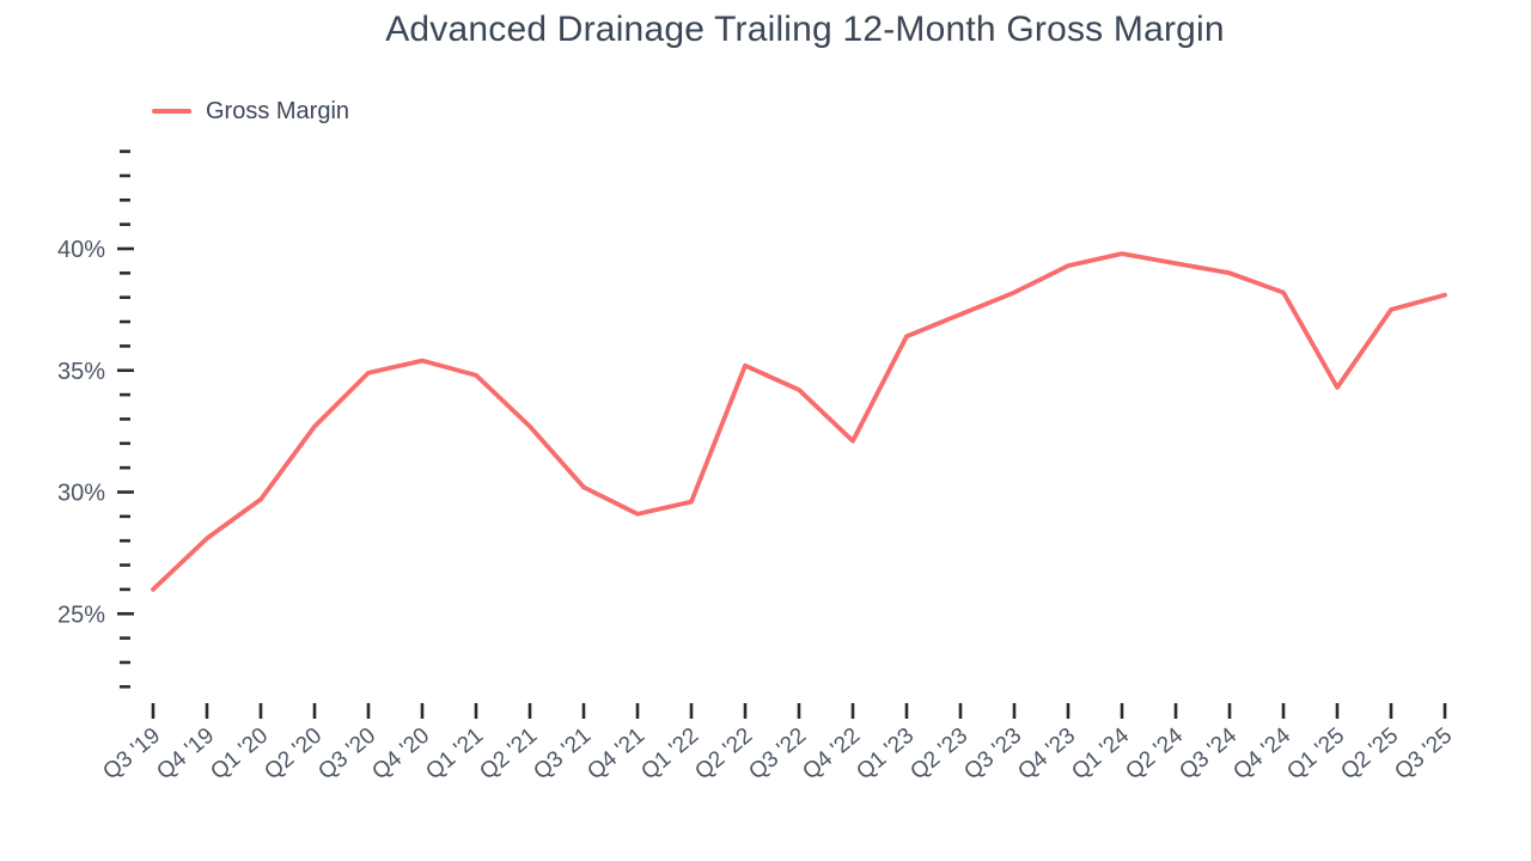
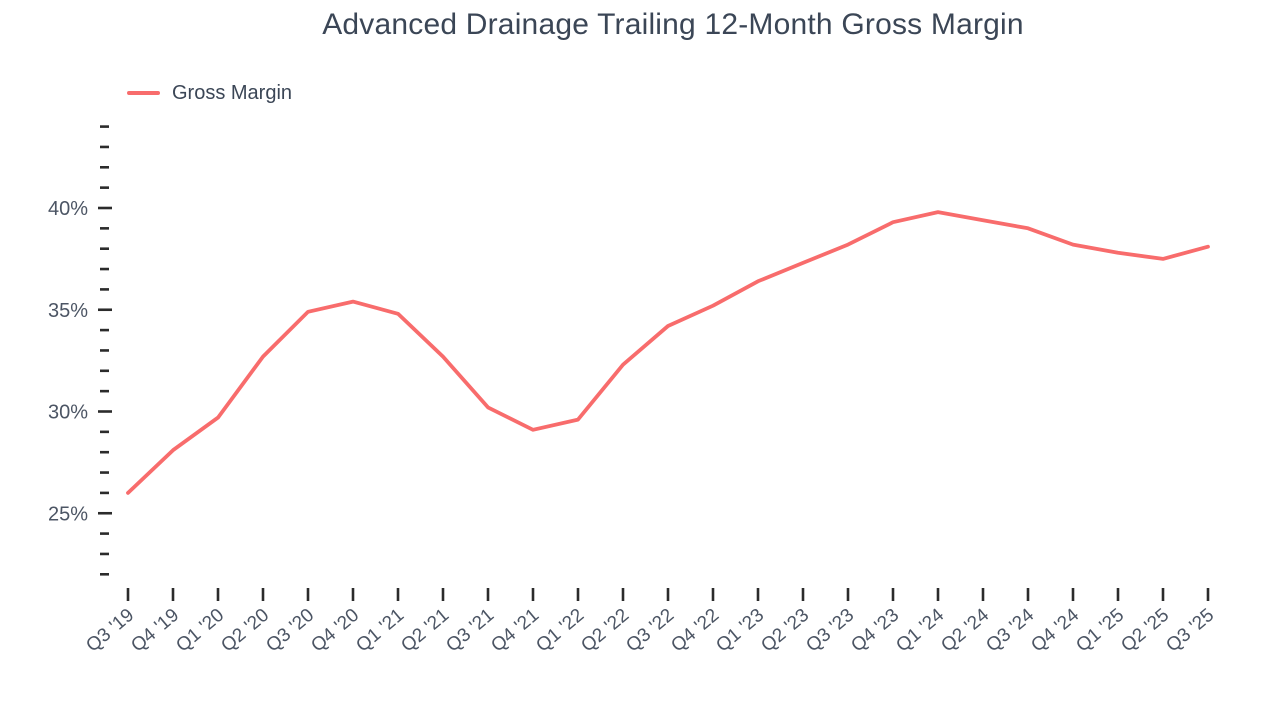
Q2 '22: 35.2% -> 32.3%
Q4 '22: 32.1% -> 35.2%
Q1 '25: 34.3% -> 37.8%
